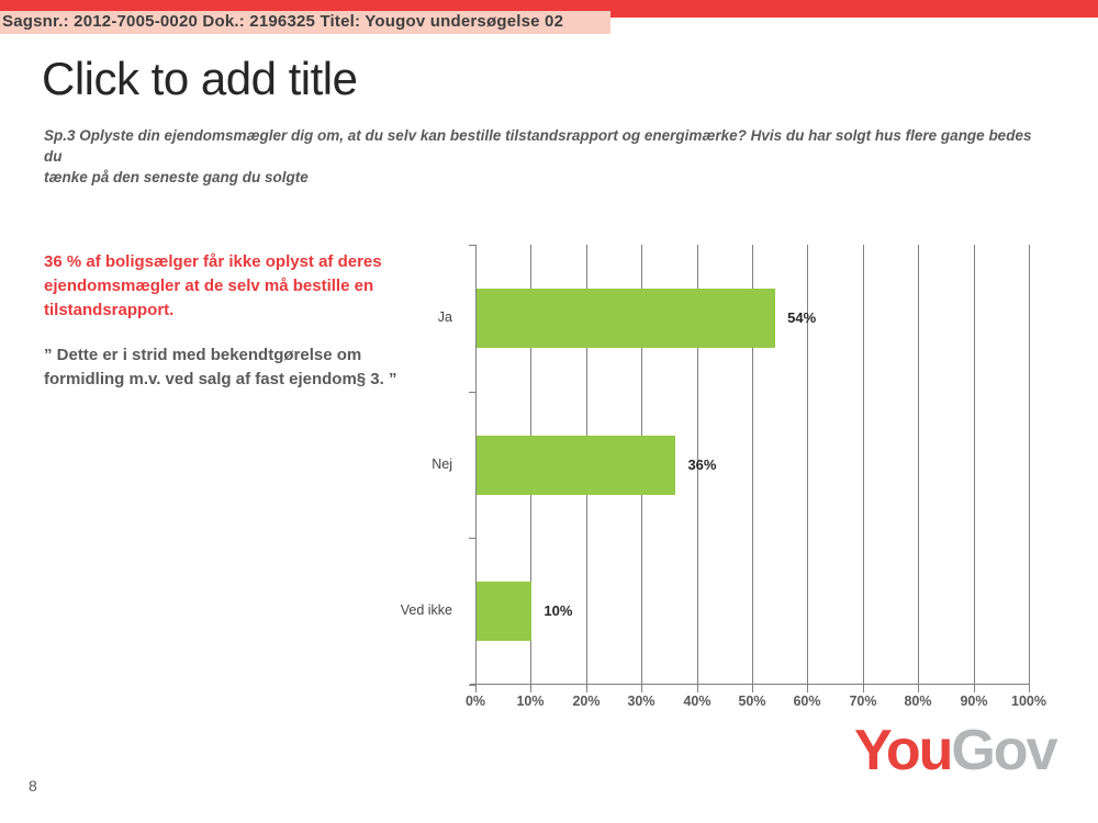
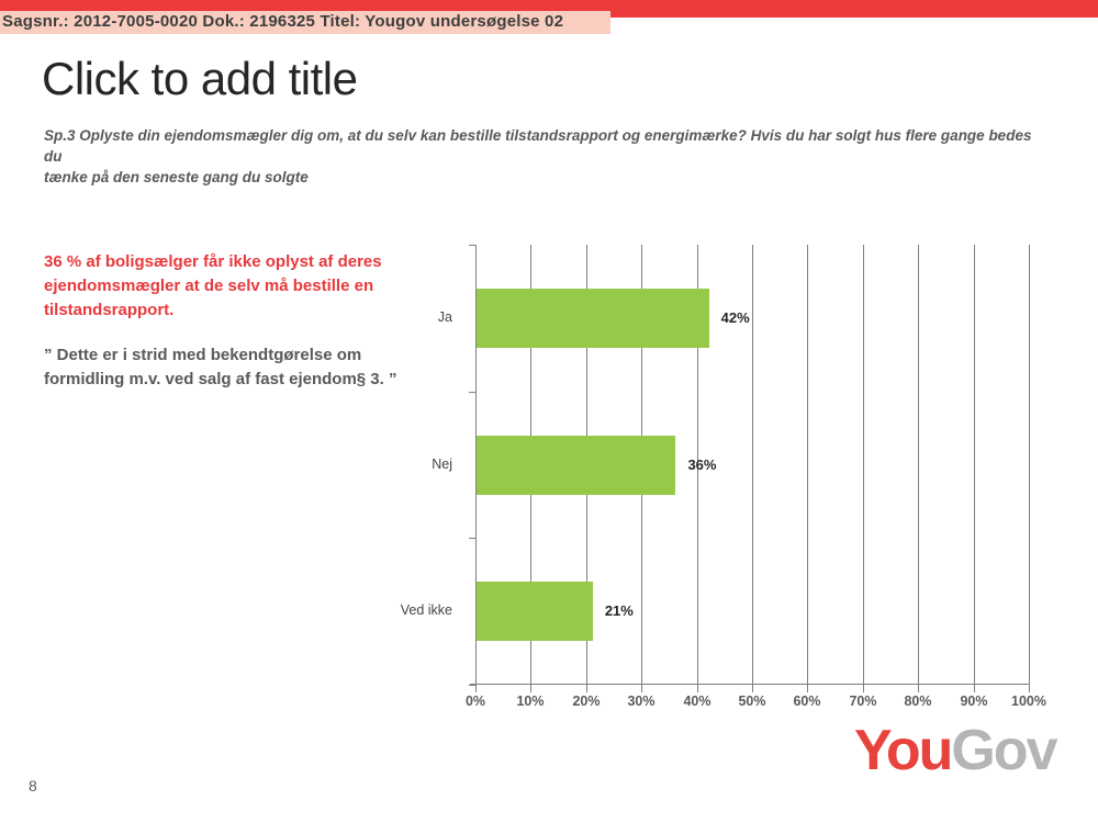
Ja: 54% -> 42%
Ved ikke: 10% -> 21%
